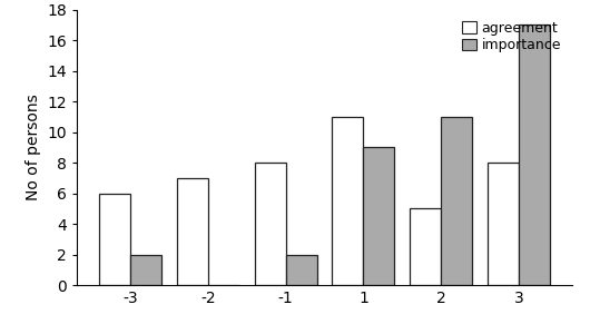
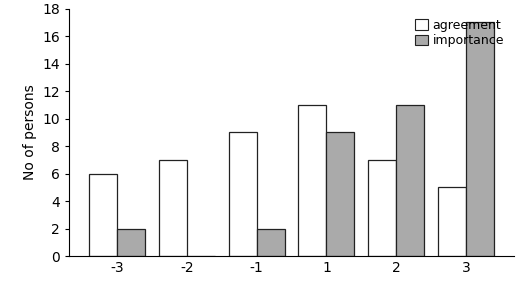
agreement/-1: 8 -> 9
agreement/2: 5 -> 7
agreement/3: 8 -> 5
